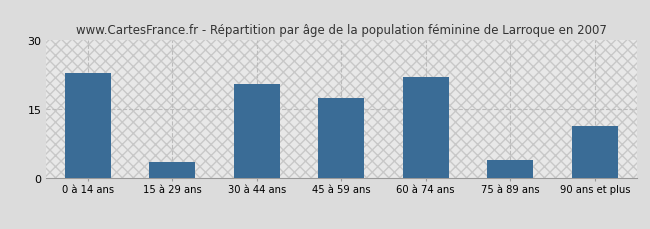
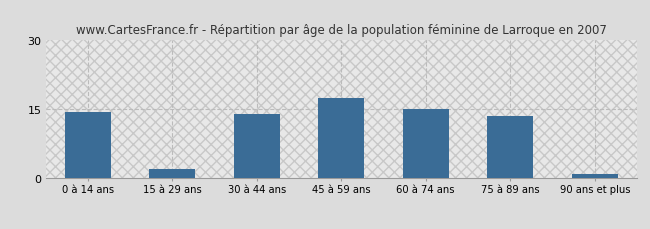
0 à 14 ans: 23.0 -> 14.5
15 à 29 ans: 3.5 -> 2.0
30 à 44 ans: 20.5 -> 14.0
60 à 74 ans: 22.0 -> 15.0
75 à 89 ans: 4.0 -> 13.5
90 ans et plus: 11.5 -> 1.0
